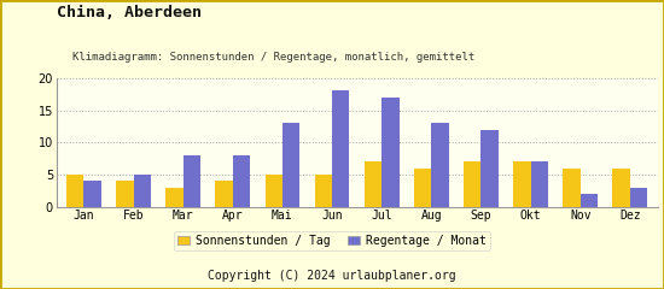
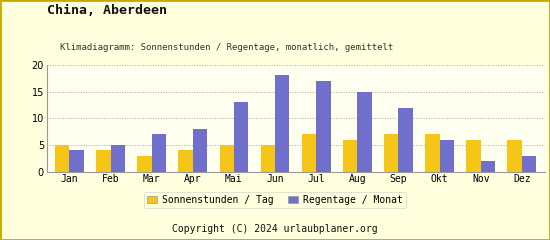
Regentage / Monat/Mar: 8 -> 7
Regentage / Monat/Aug: 13 -> 15
Regentage / Monat/Okt: 7 -> 6
